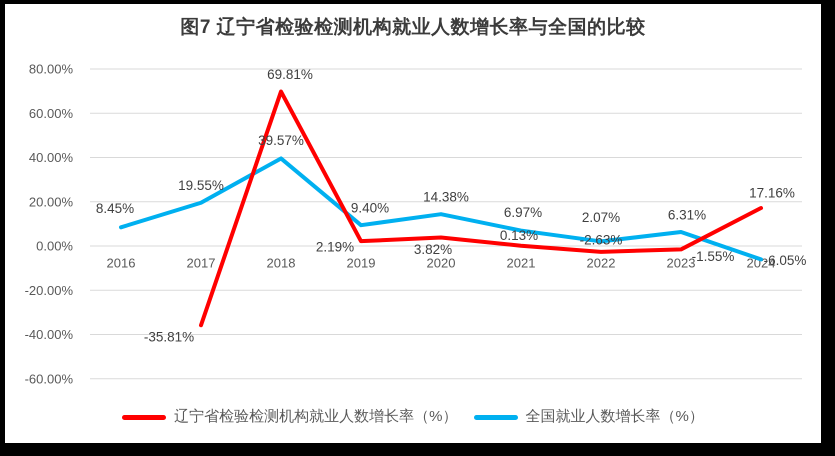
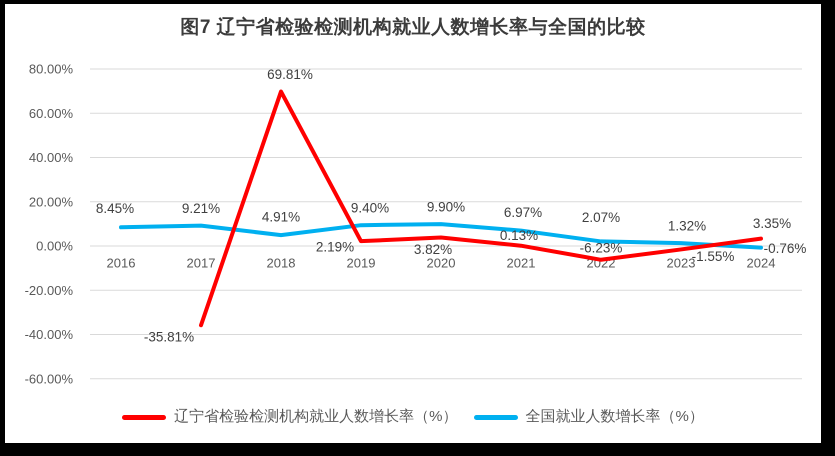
全国就业人数增长率（%）/2017: 19.55% -> 9.21%
全国就业人数增长率（%）/2018: 39.57% -> 4.91%
全国就业人数增长率（%）/2020: 14.38% -> 9.90%
辽宁省检验检测机构就业人数增长率（%）/2022: -2.63% -> -6.23%
全国就业人数增长率（%）/2023: 6.31% -> 1.32%
辽宁省检验检测机构就业人数增长率（%）/2024: 17.16% -> 3.35%
全国就业人数增长率（%）/2024: -6.05% -> -0.76%
